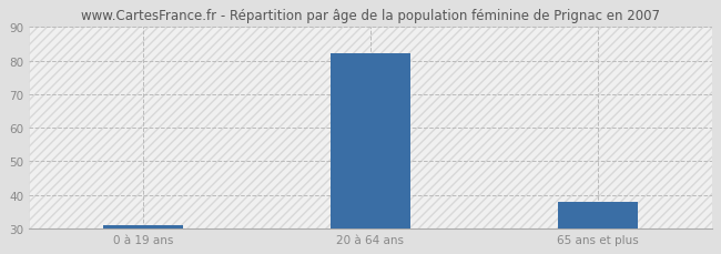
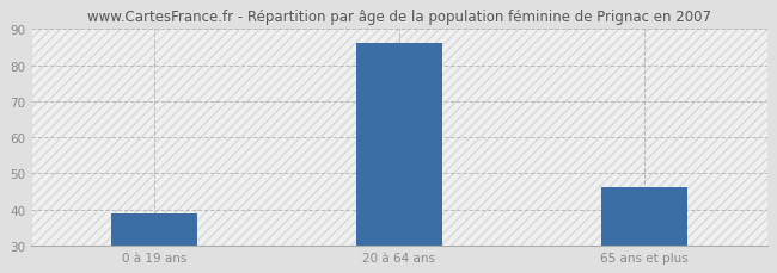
0 à 19 ans: 31 -> 39
20 à 64 ans: 82 -> 86
65 ans et plus: 38 -> 46
